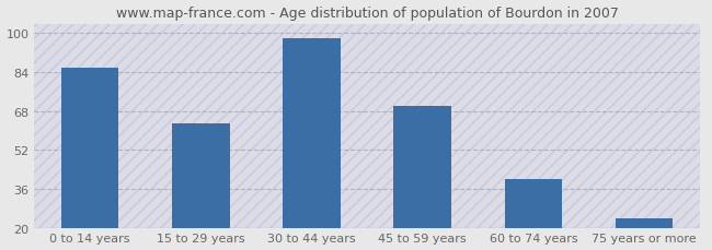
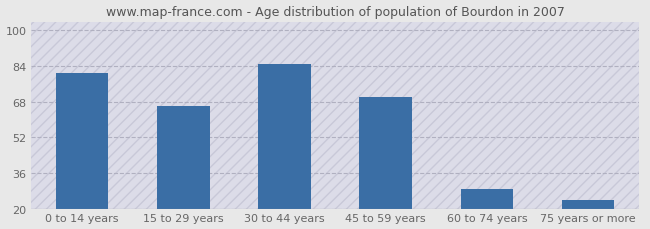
0 to 14 years: 86 -> 81
15 to 29 years: 63 -> 66
30 to 44 years: 98 -> 85
60 to 74 years: 40 -> 29
